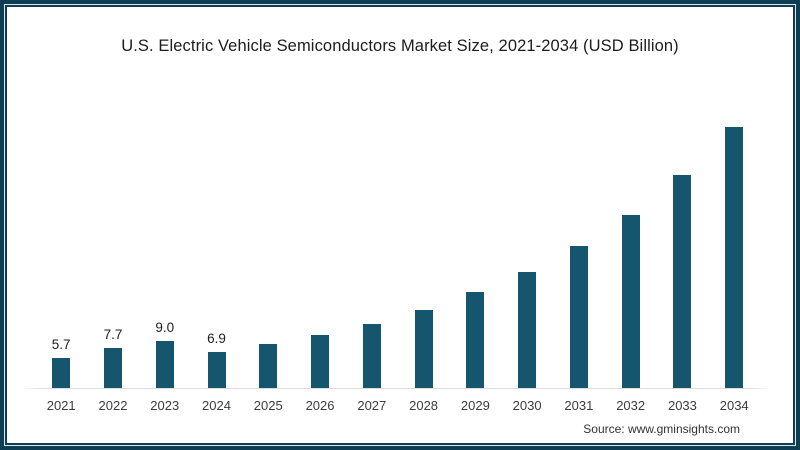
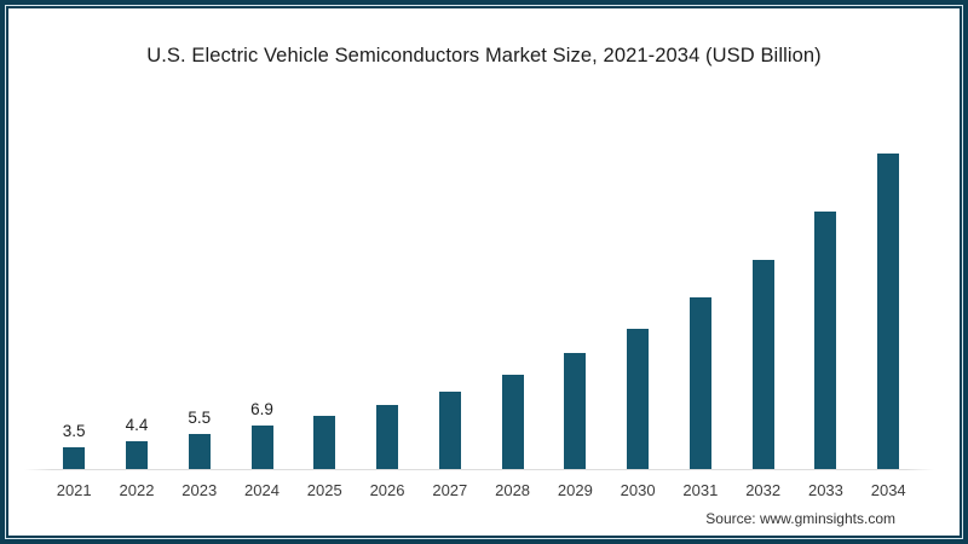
2021: 5.7 -> 3.5
2022: 7.7 -> 4.4
2023: 9.0 -> 5.5
